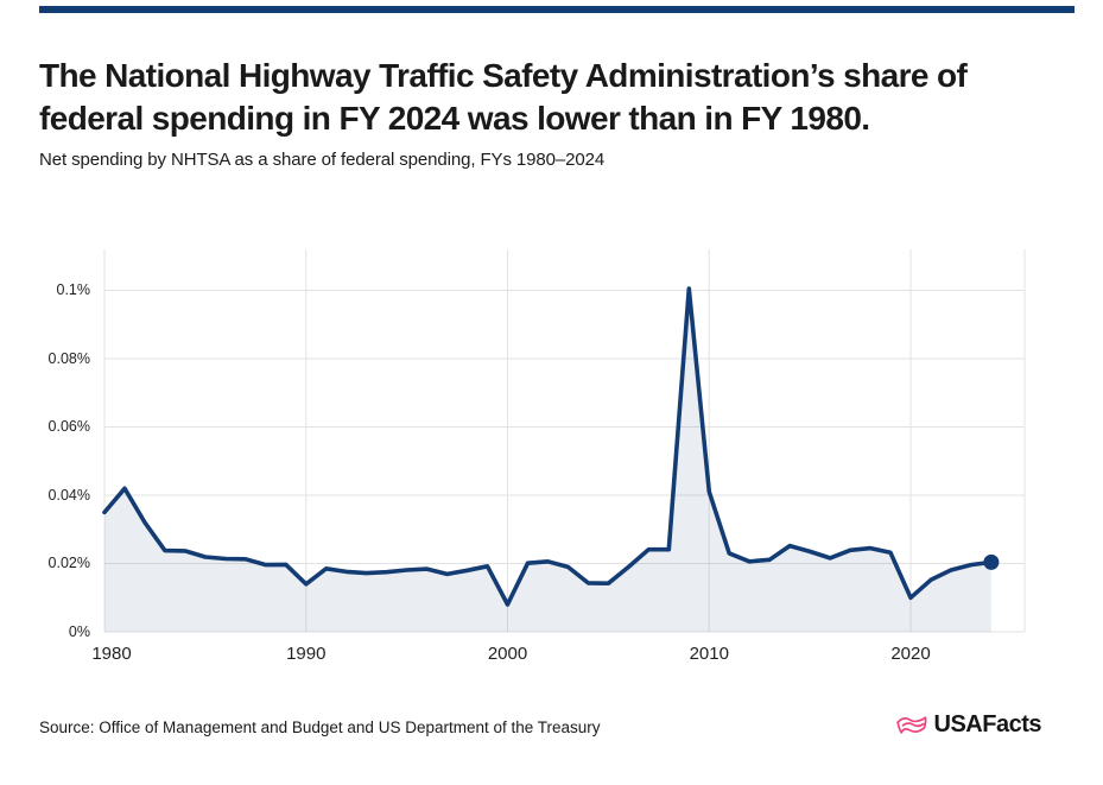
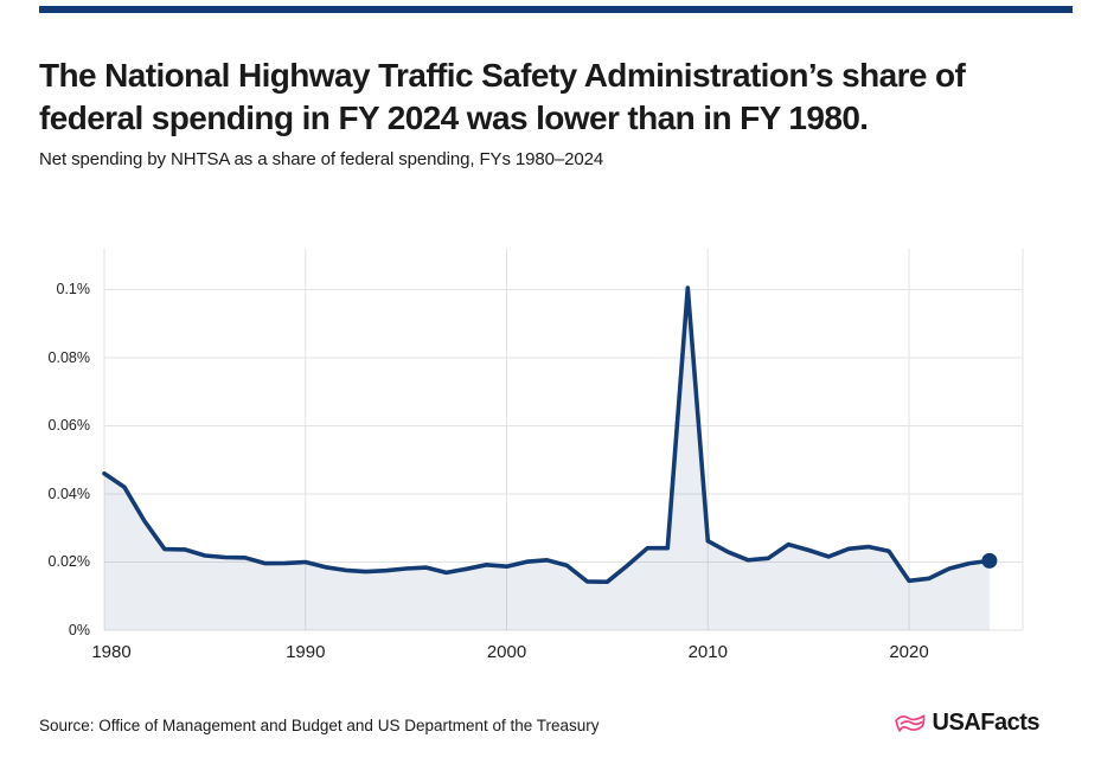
1980: 0.035% -> 0.046%
1990: 0.014% -> 0.020%
2000: 0.008% -> 0.019%
2010: 0.041% -> 0.026%
2020: 0.010% -> 0.015%
